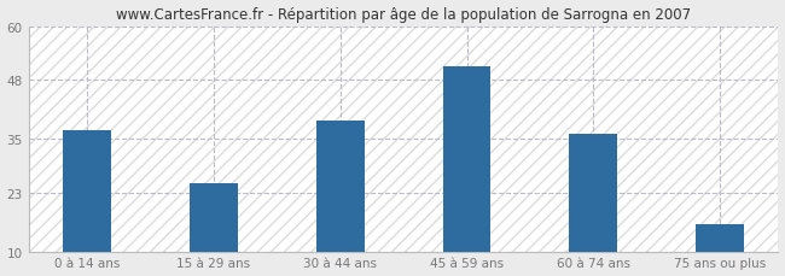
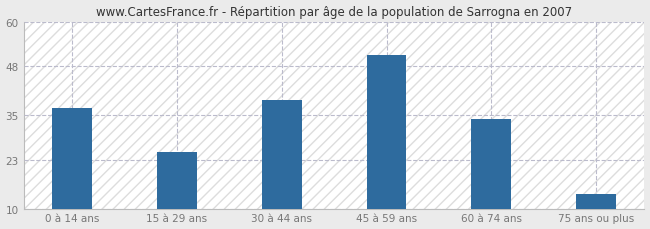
60 à 74 ans: 36 -> 34
75 ans ou plus: 16 -> 14
